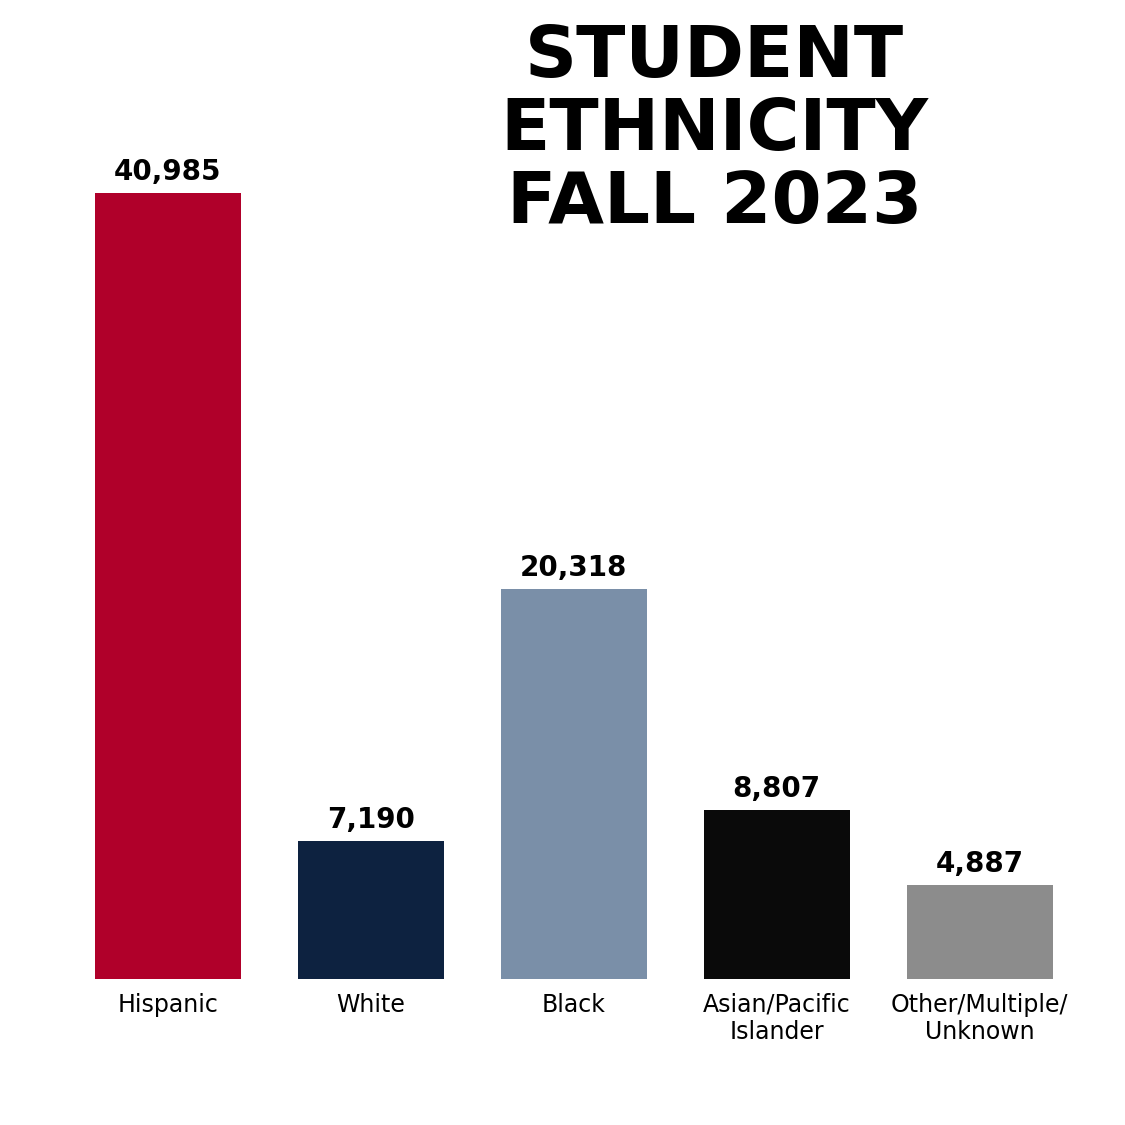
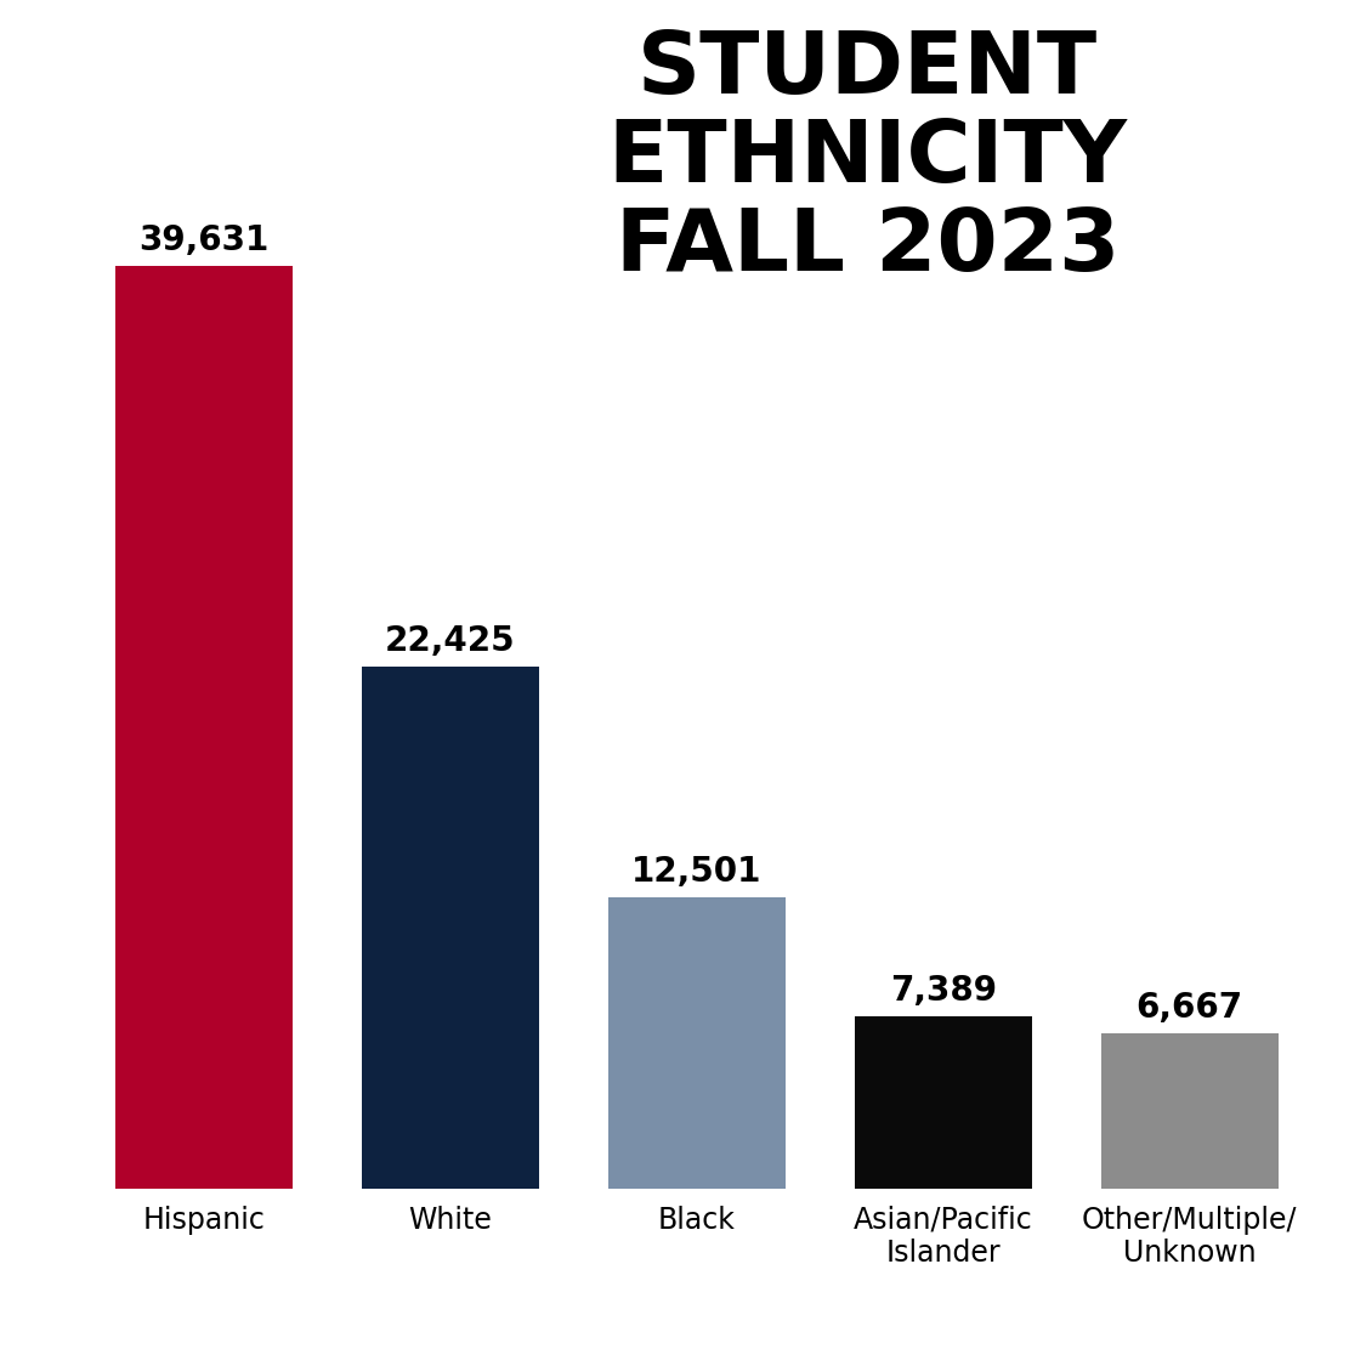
Hispanic: 40,985 -> 39,631
White: 7,190 -> 22,425
Black: 20,318 -> 12,501
Asian/Pacific Islander: 8,807 -> 7,389
Other/Multiple/ Unknown: 4,887 -> 6,667
